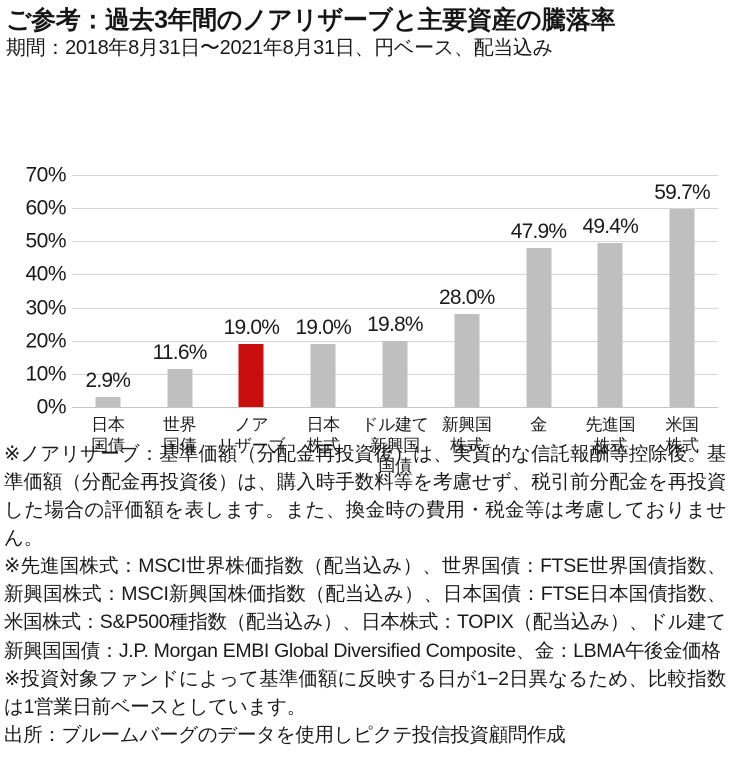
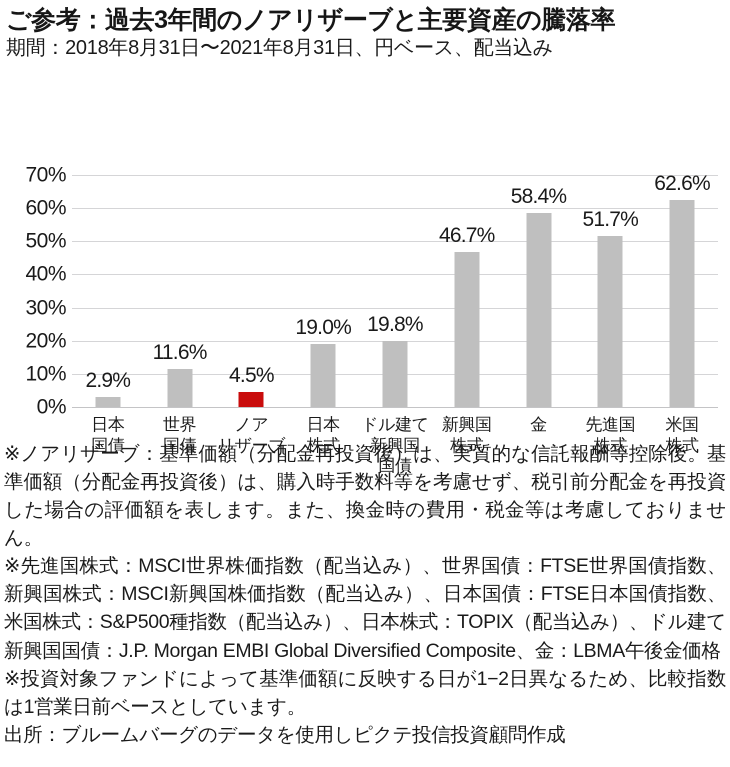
ノアリザーブ: 19.0% -> 4.5%
新興国株式: 28.0% -> 46.7%
金: 47.9% -> 58.4%
先進国株式: 49.4% -> 51.7%
米国株式: 59.7% -> 62.6%
